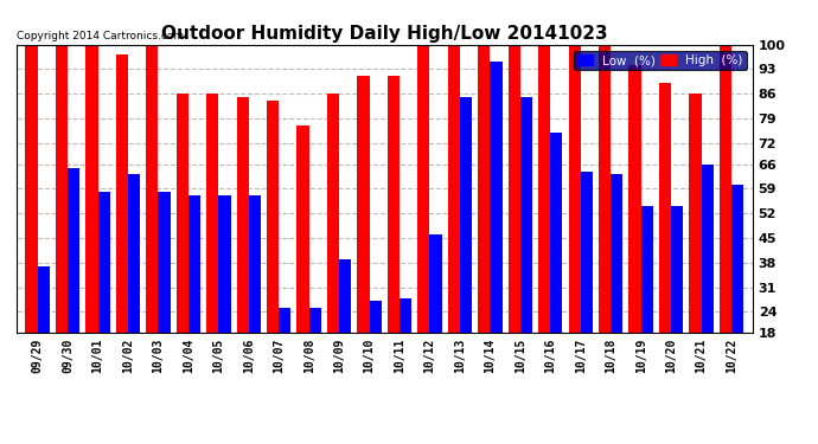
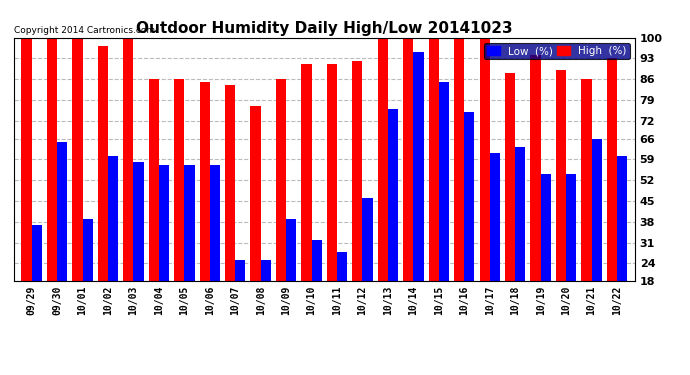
Low (%)/10/01: 58 -> 39
Low (%)/10/02: 63 -> 60
Low (%)/10/10: 27 -> 32
High (%)/10/12: 100 -> 92
Low (%)/10/13: 85 -> 76
Low (%)/10/17: 64 -> 61
High (%)/10/18: 100 -> 88
High (%)/10/22: 100 -> 93
